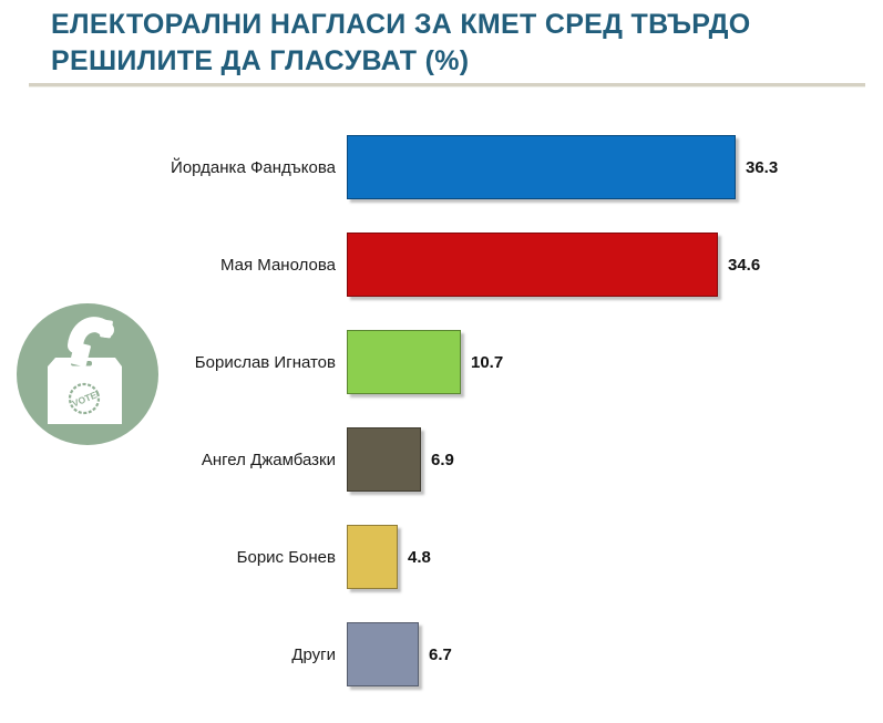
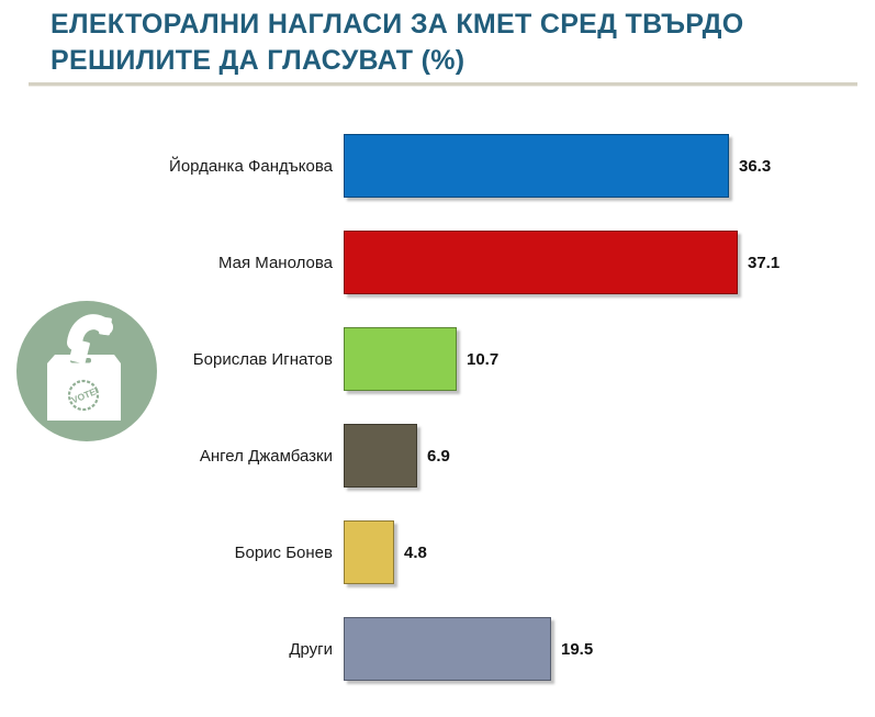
Мая Манолова: 34.6 -> 37.1
Други: 6.7 -> 19.5
